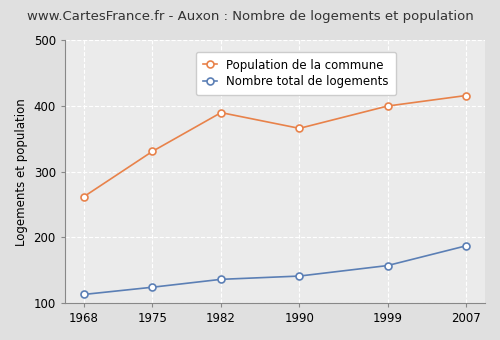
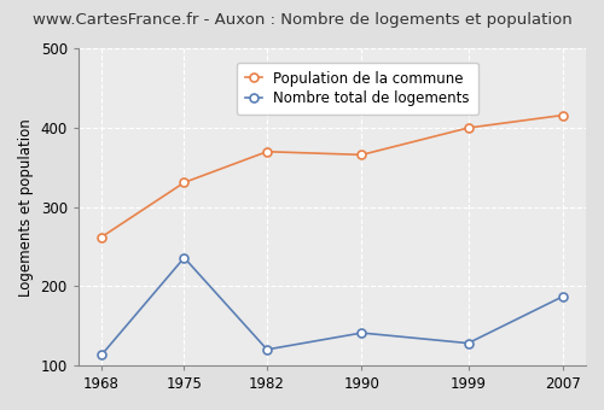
Nombre total de logements/1975: 124 -> 236
Nombre total de logements/1982: 136 -> 120
Population de la commune/1982: 390 -> 370
Nombre total de logements/1999: 157 -> 128
